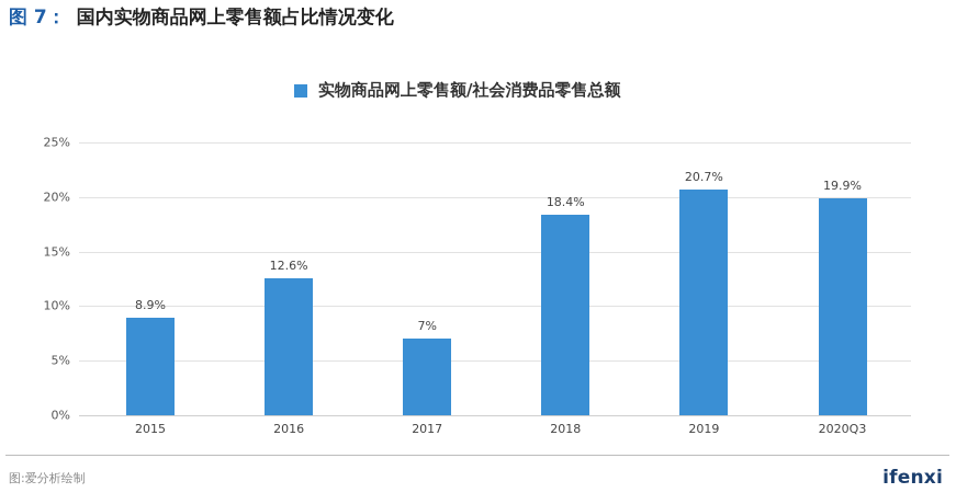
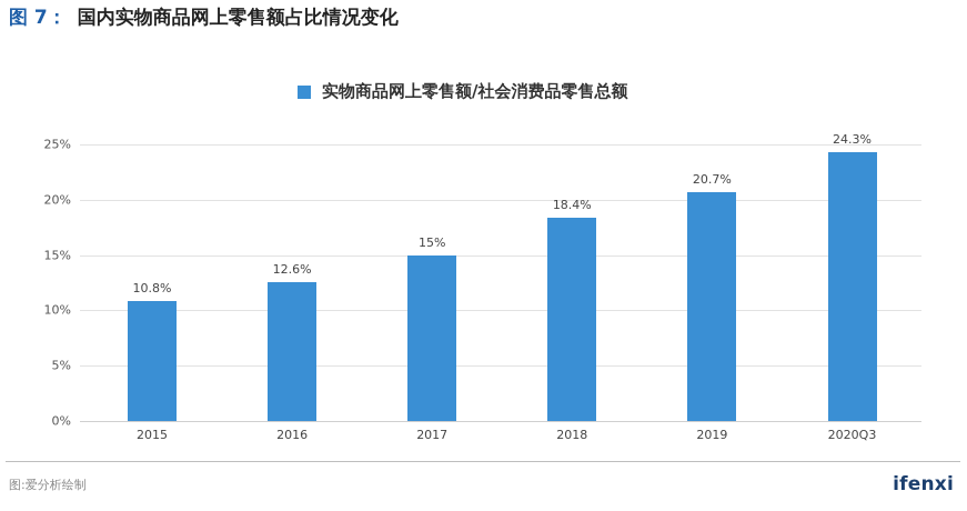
2015: 8.9% -> 10.8%
2017: 7% -> 15%
2020Q3: 19.9% -> 24.3%
